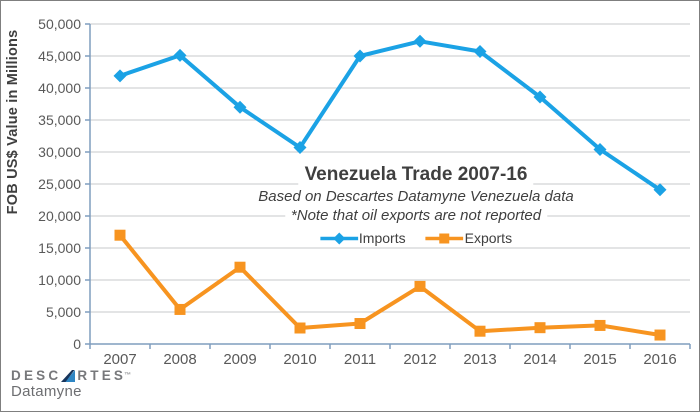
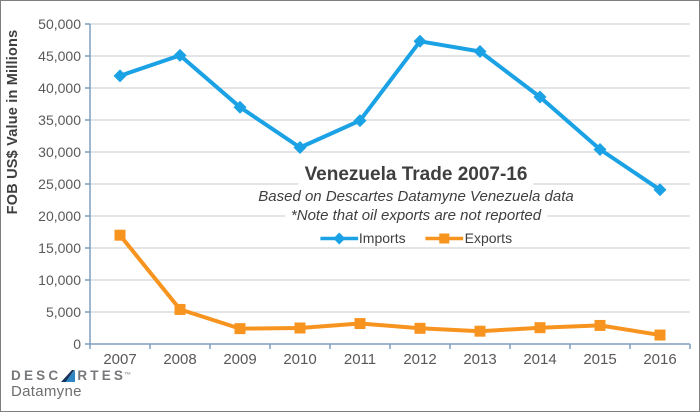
Exports/2009: 12000 -> 2000
Imports/2011: 45000 -> 35000
Exports/2012: 9000 -> 2000
